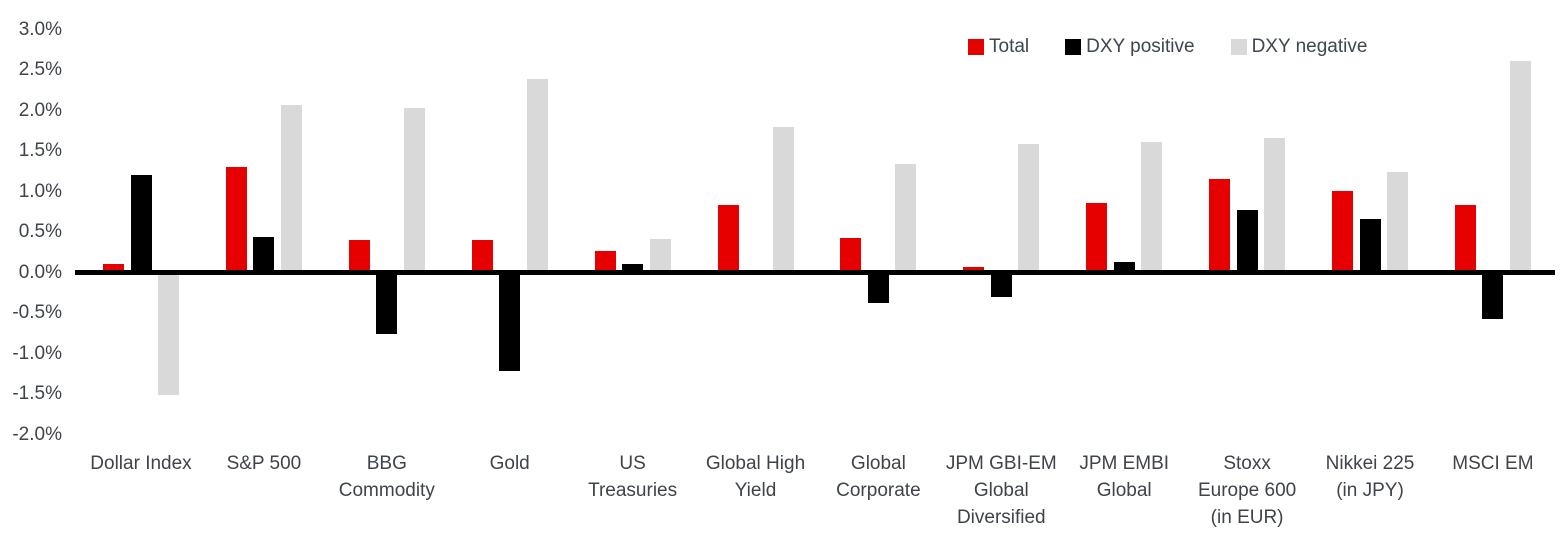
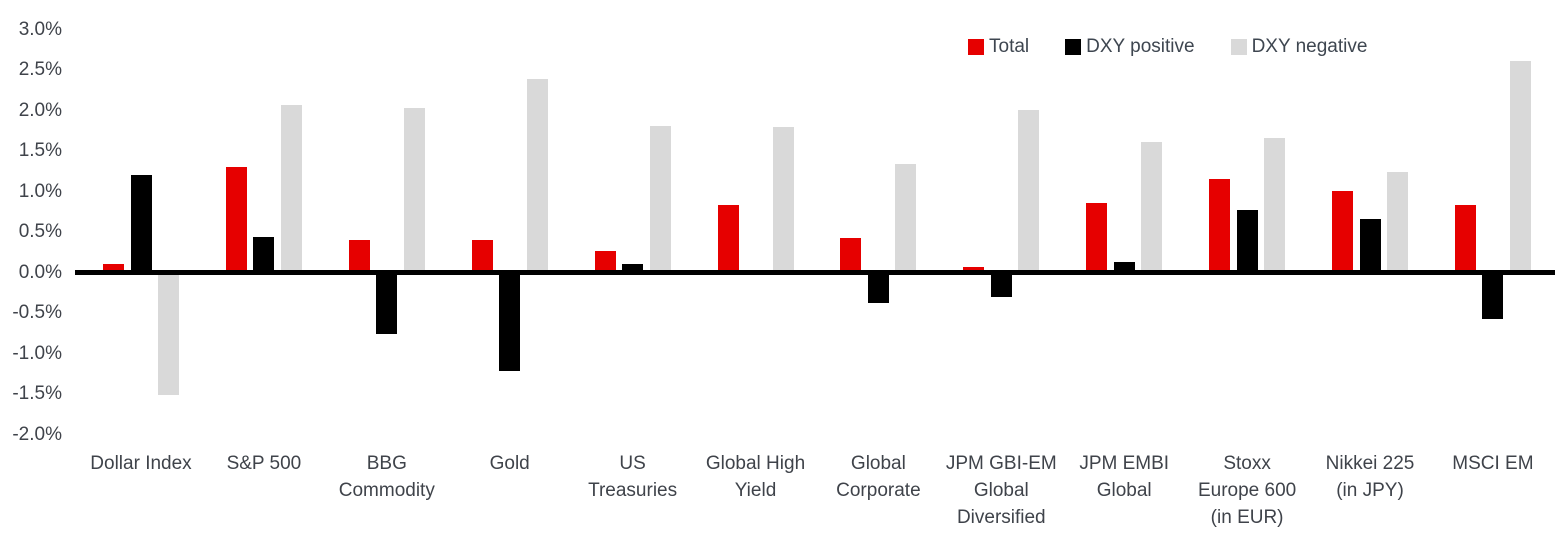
DXY negative/US Treasuries: 0.4% -> 1.8%
DXY negative/JPM GBI-EM Global Diversified: 1.6% -> 2.0%
